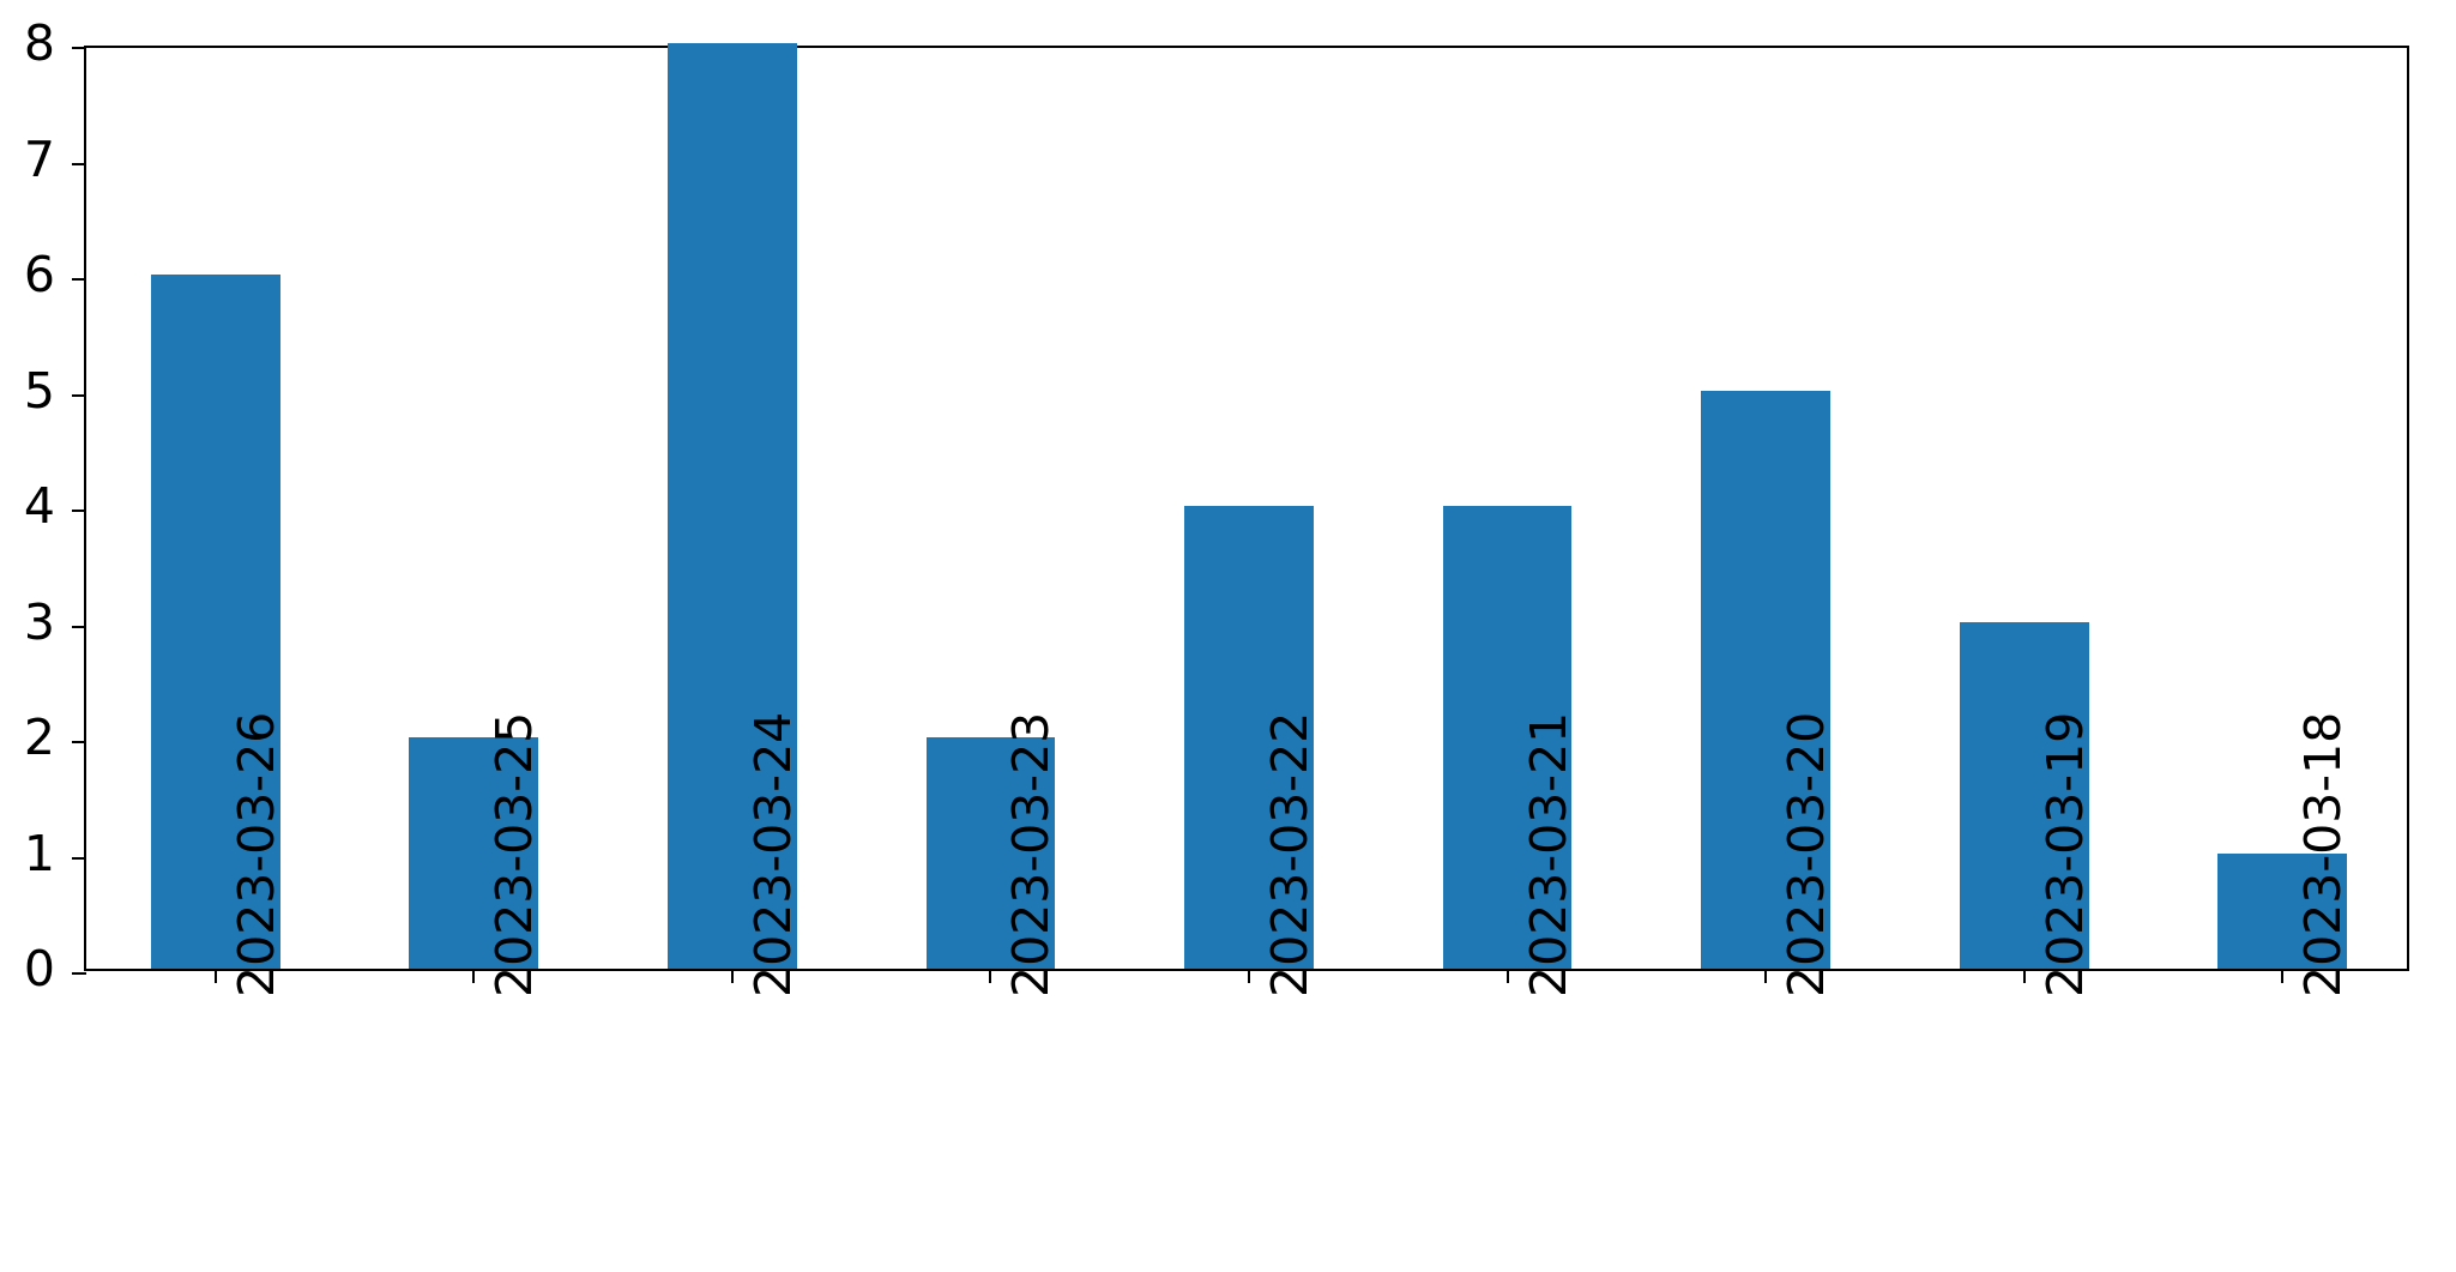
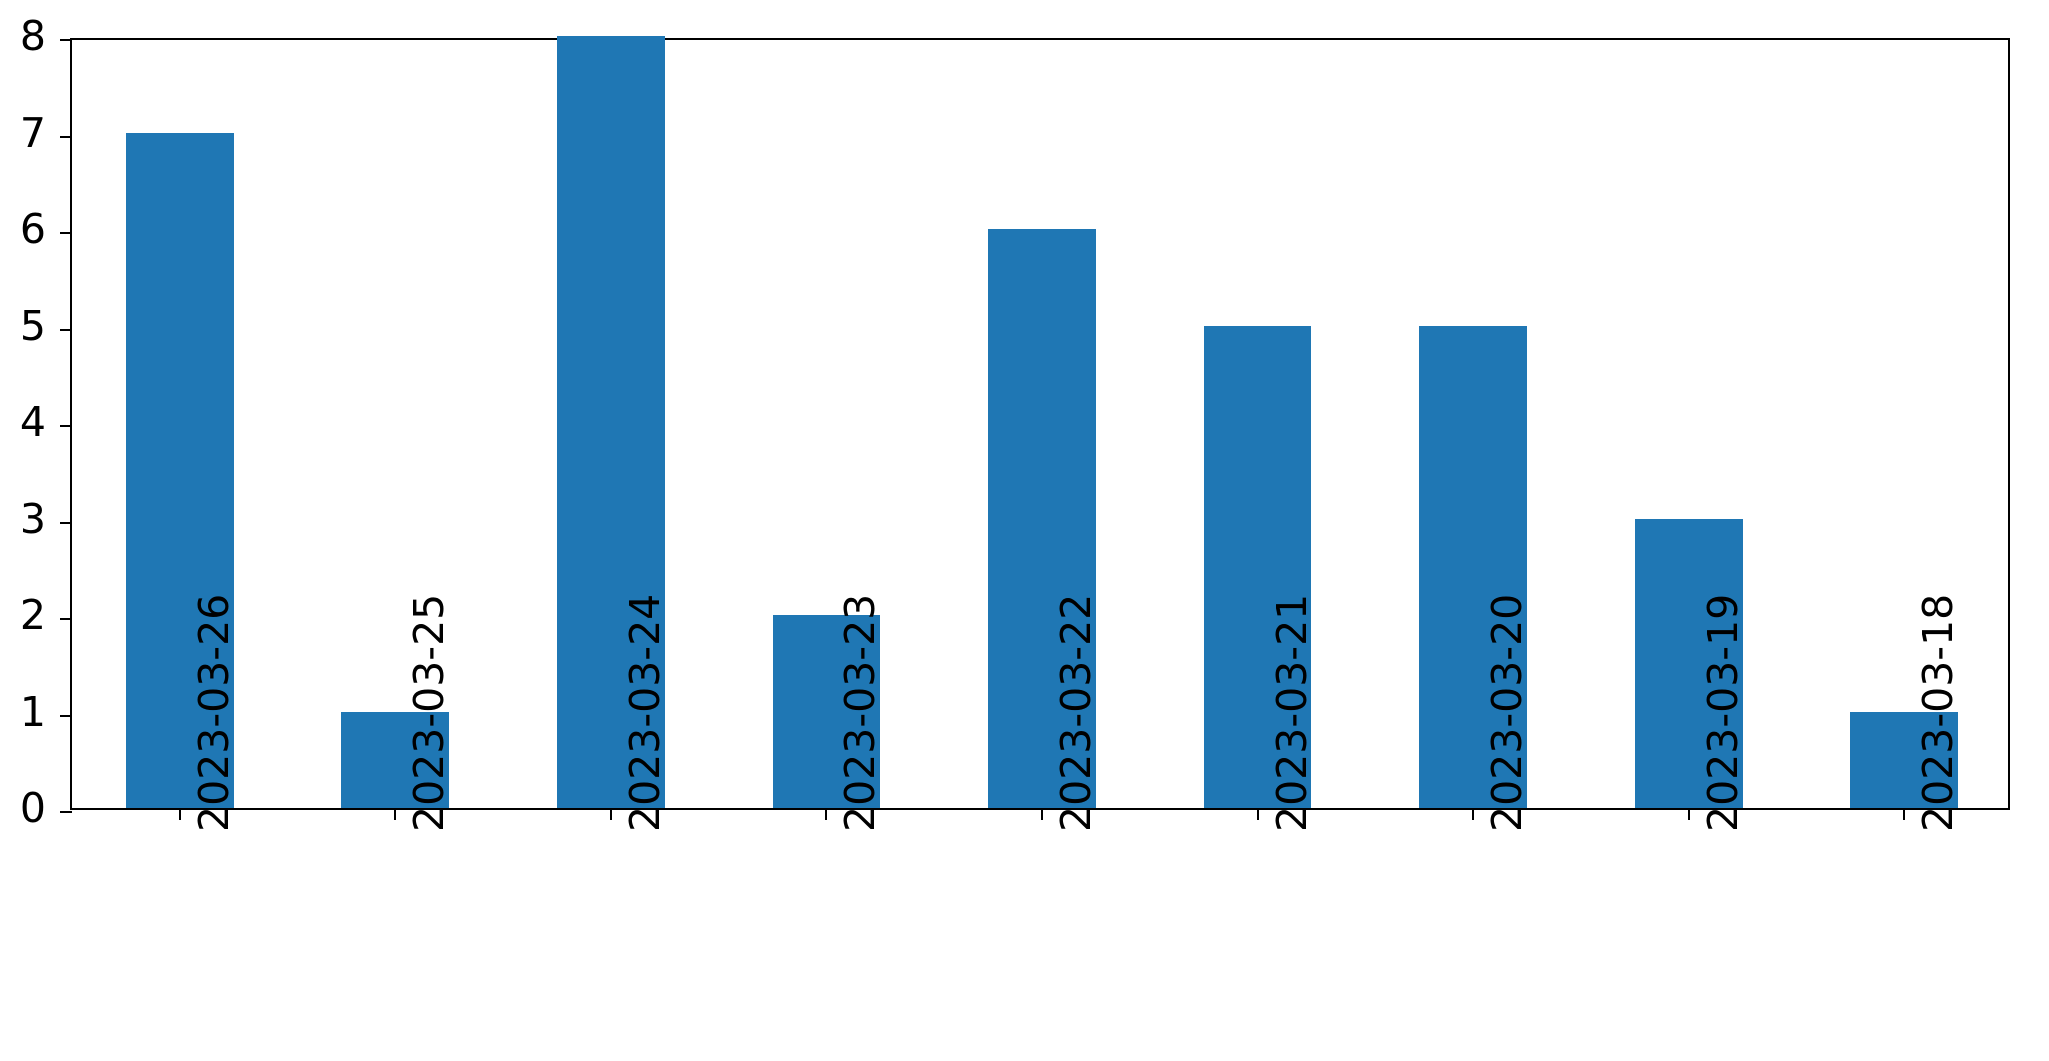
2023-03-26: 6 -> 7
2023-03-25: 2 -> 1
2023-03-22: 4 -> 6
2023-03-21: 4 -> 5
